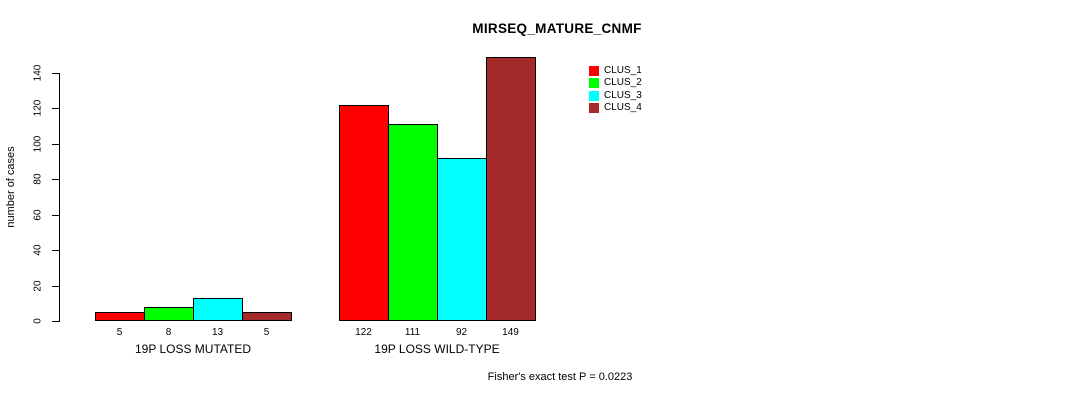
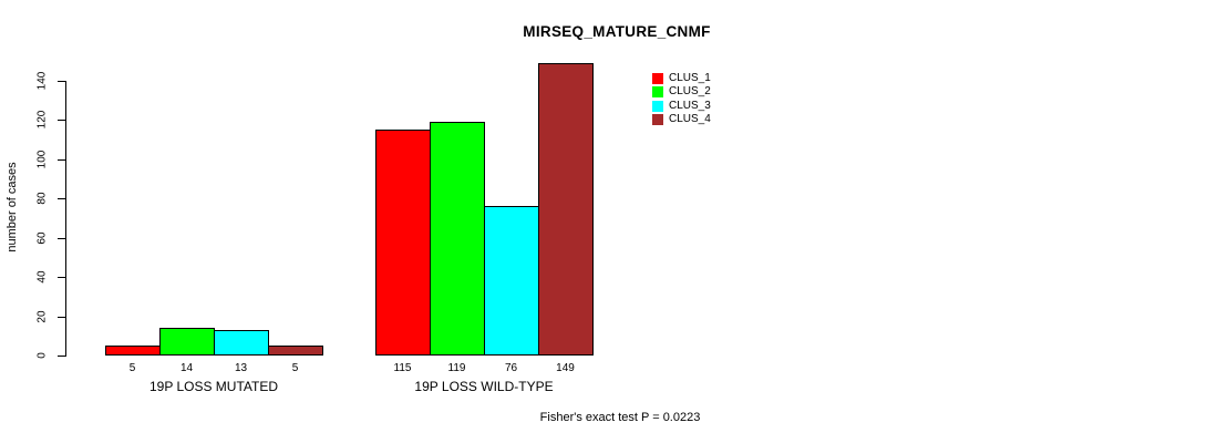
CLUS_2/19P LOSS MUTATED: 8 -> 14
CLUS_1/19P LOSS WILD-TYPE: 122 -> 115
CLUS_2/19P LOSS WILD-TYPE: 111 -> 119
CLUS_3/19P LOSS WILD-TYPE: 92 -> 76
